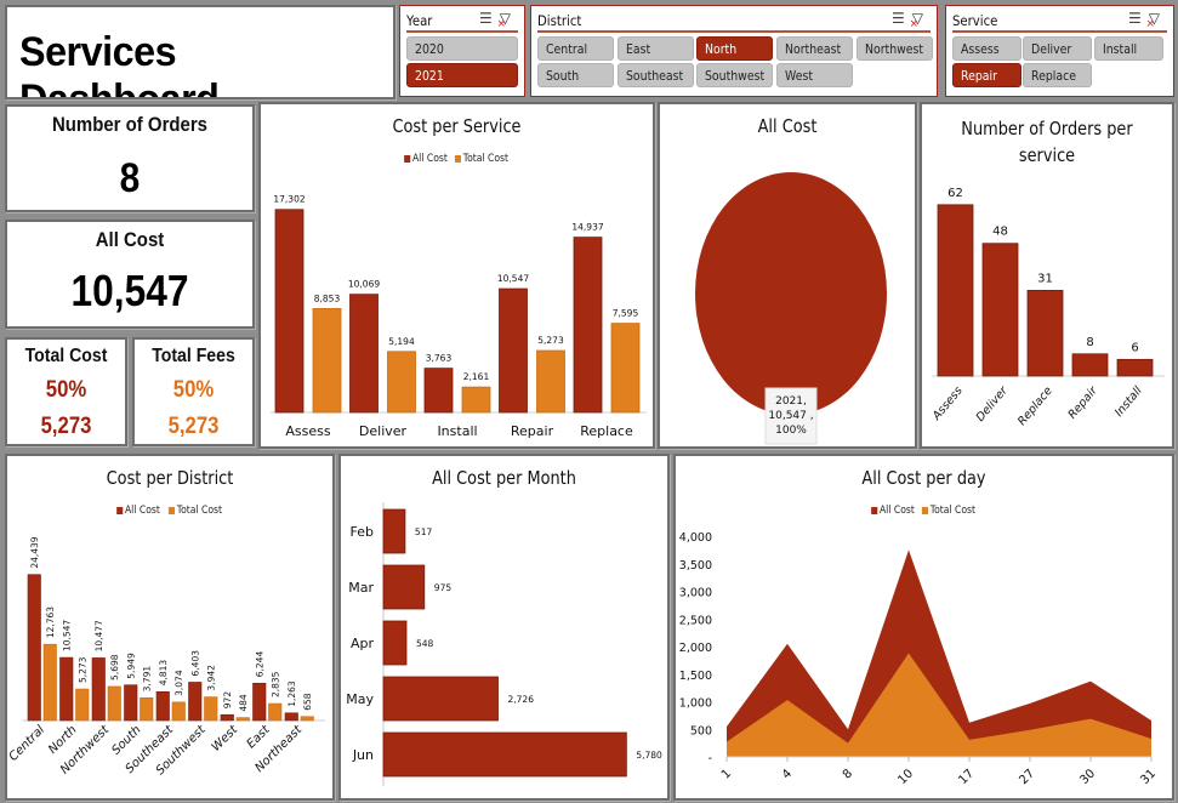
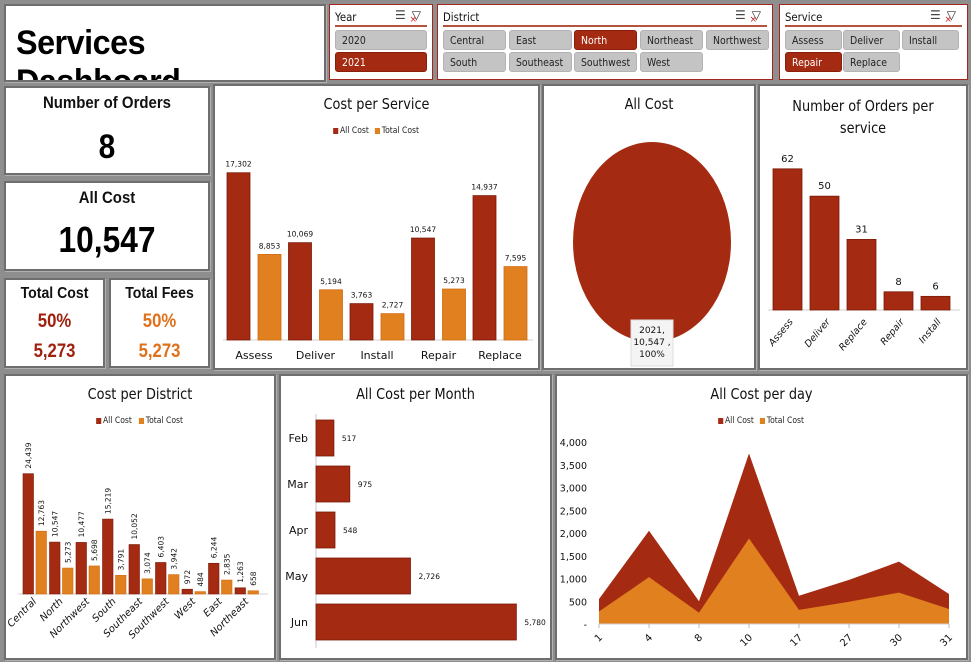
Cost per Service/Total Cost/Install: 2,161 -> 2,727
Number of Orders per service/Deliver: 48 -> 50
Cost per District/All Cost/South: 5,949 -> 15,219
Cost per District/All Cost/Southeast: 4,813 -> 10,052
